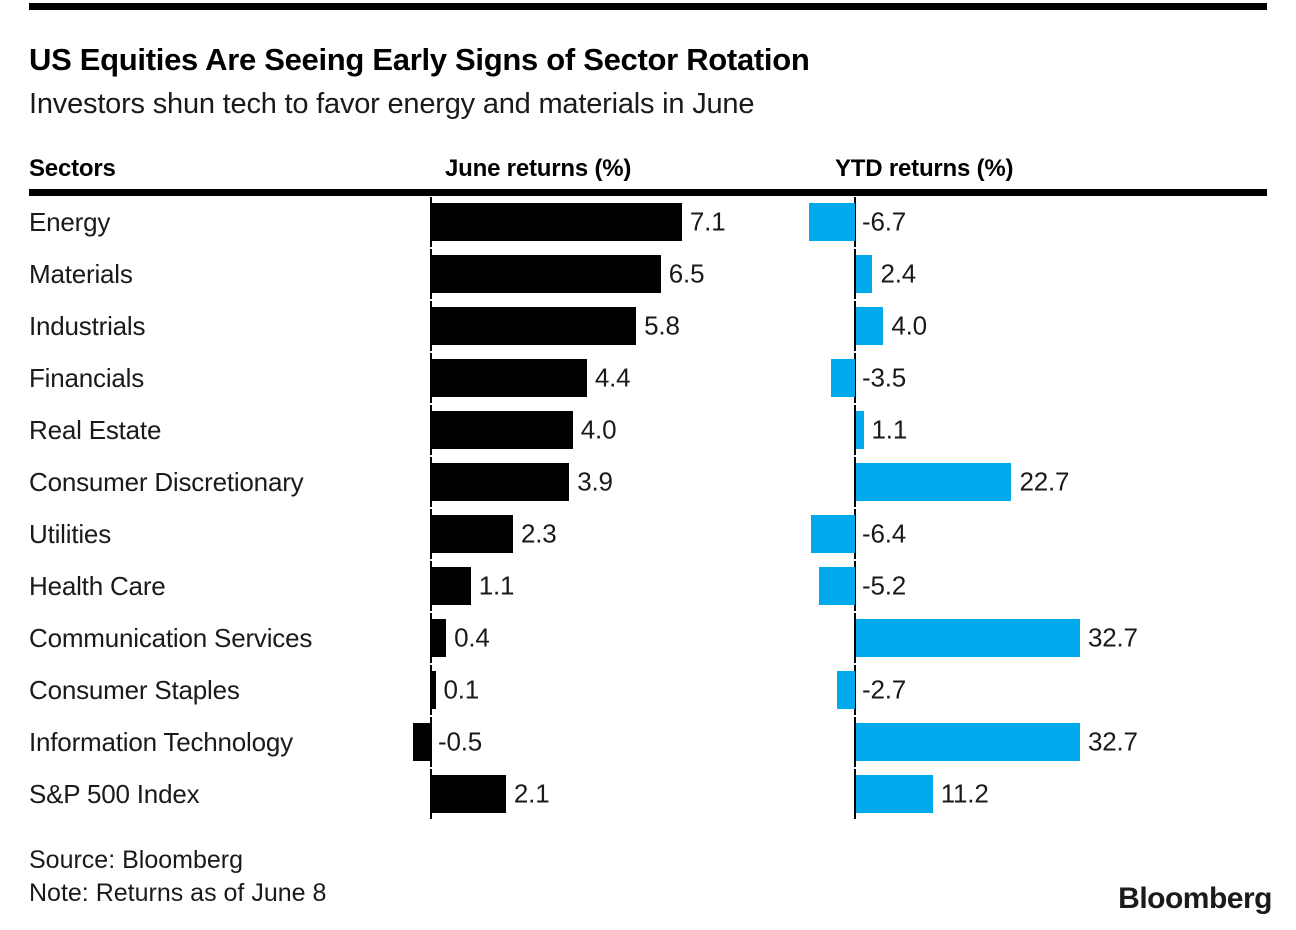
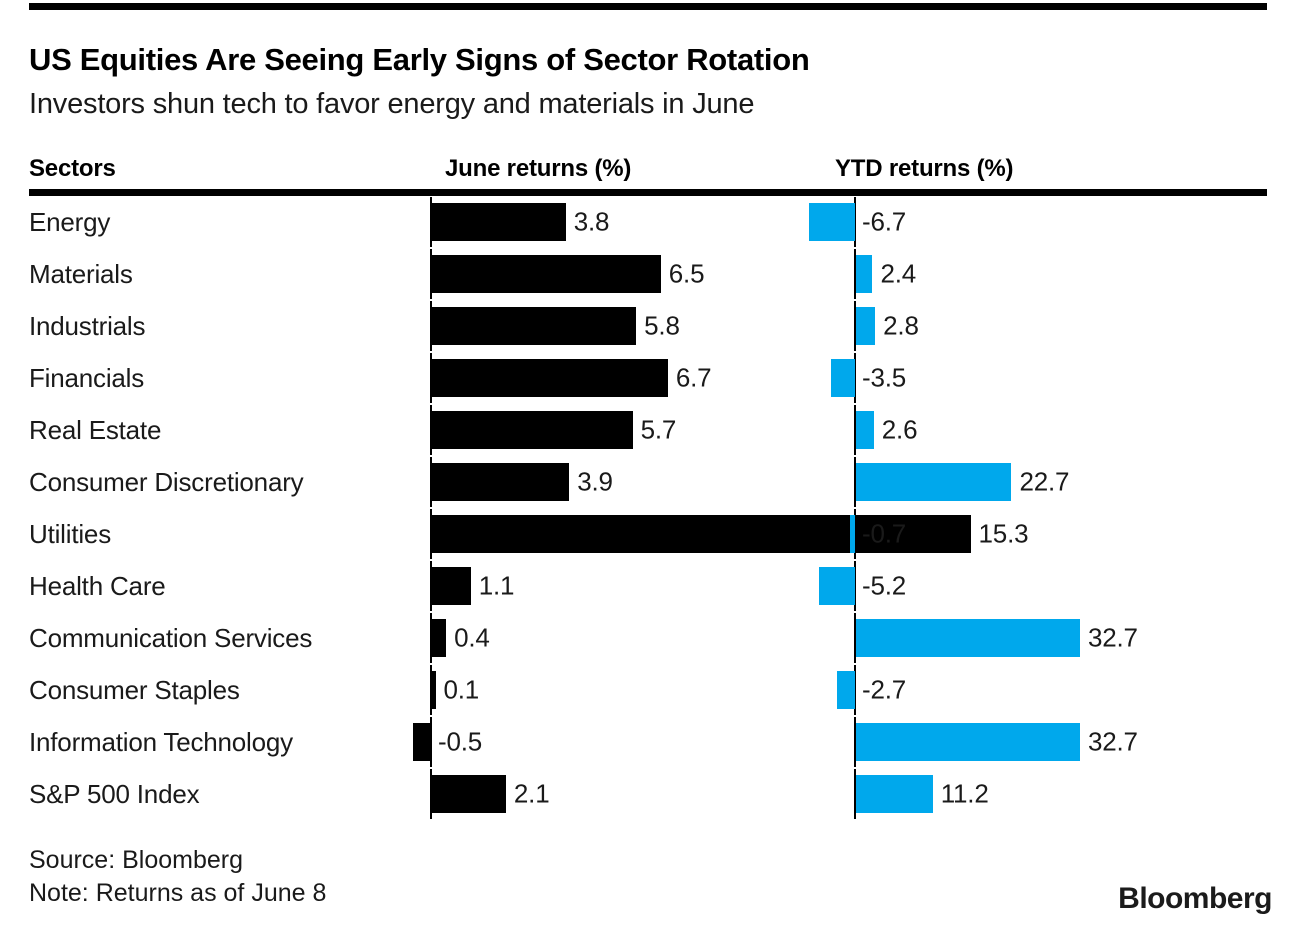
June returns (%)/Energy: 7.1 -> 3.8
YTD returns (%)/Industrials: 4.0 -> 2.8
June returns (%)/Financials: 4.4 -> 6.7
June returns (%)/Real Estate: 4.0 -> 5.7
YTD returns (%)/Real Estate: 1.1 -> 2.6
June returns (%)/Utilities: 2.3 -> 15.3
YTD returns (%)/Utilities: -6.4 -> -0.7
